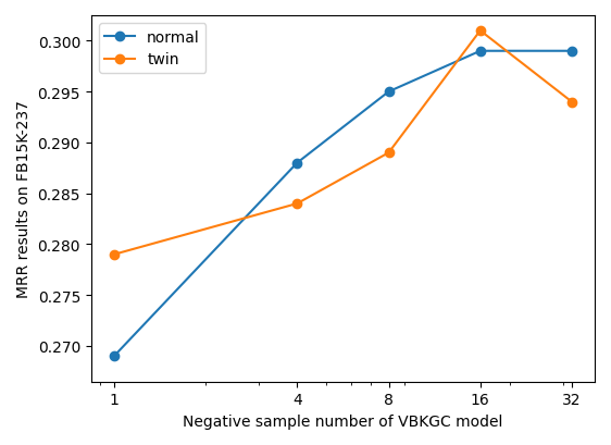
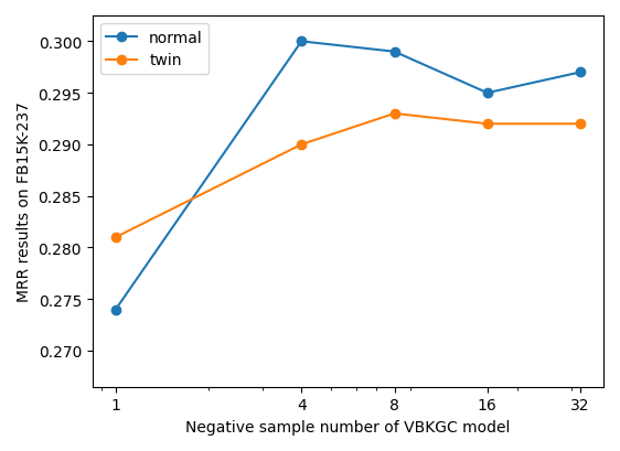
normal/1: 0.269 -> 0.274
twin/1: 0.279 -> 0.281
normal/4: 0.288 -> 0.300
twin/4: 0.284 -> 0.290
normal/8: 0.295 -> 0.299
twin/8: 0.289 -> 0.293
normal/16: 0.299 -> 0.295
twin/16: 0.301 -> 0.292
normal/32: 0.299 -> 0.297
twin/32: 0.294 -> 0.292
